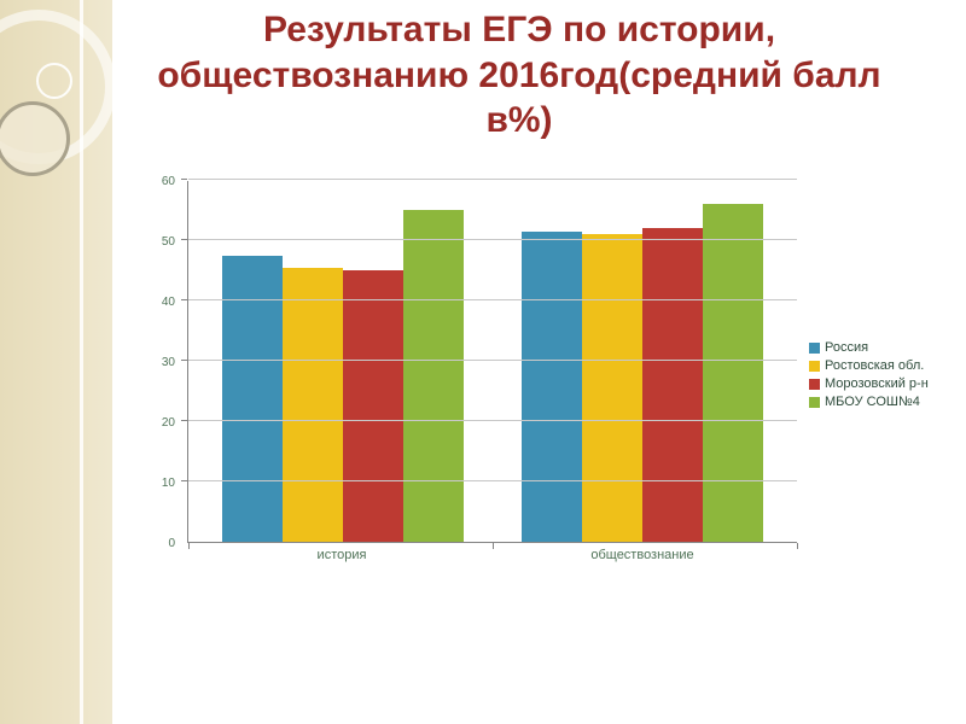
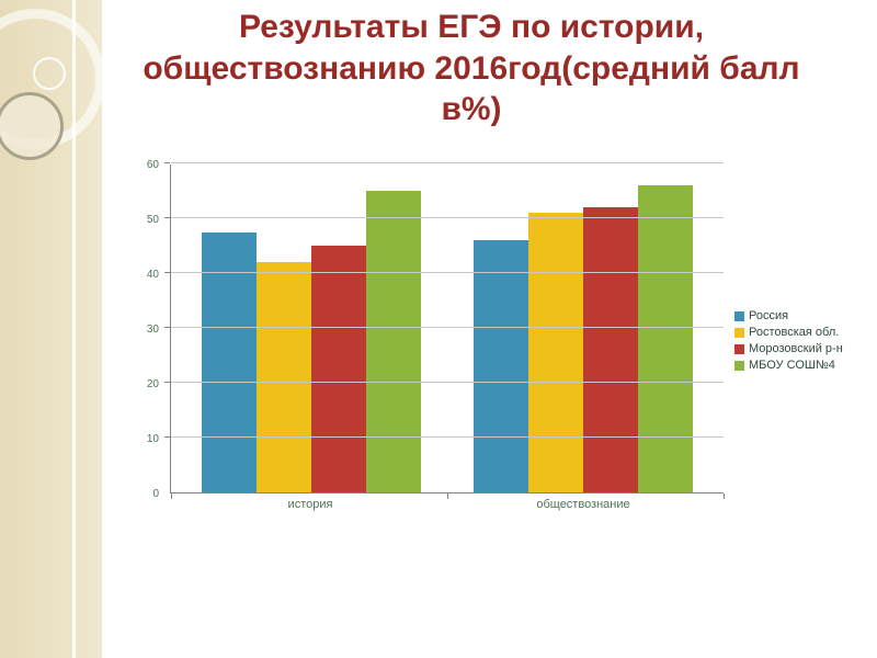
Ростовская обл./история: 46 -> 42
Россия/обществознание: 52 -> 46
